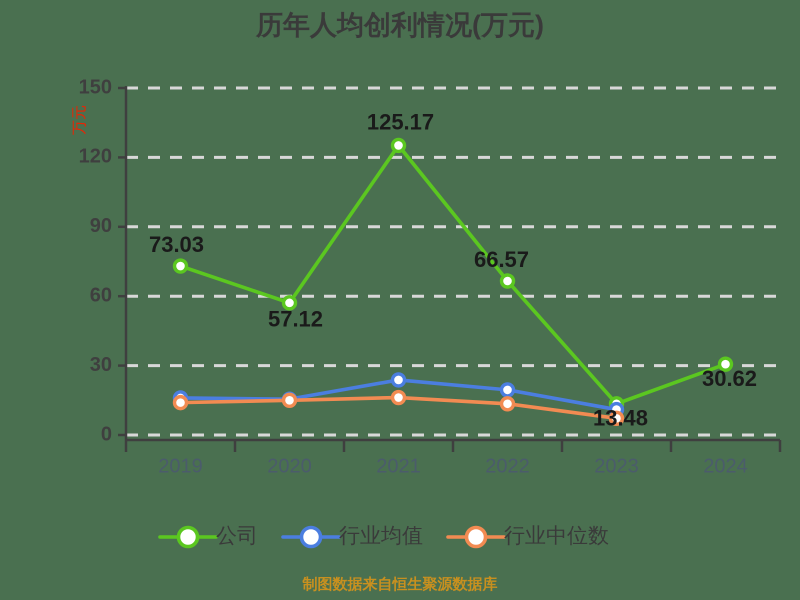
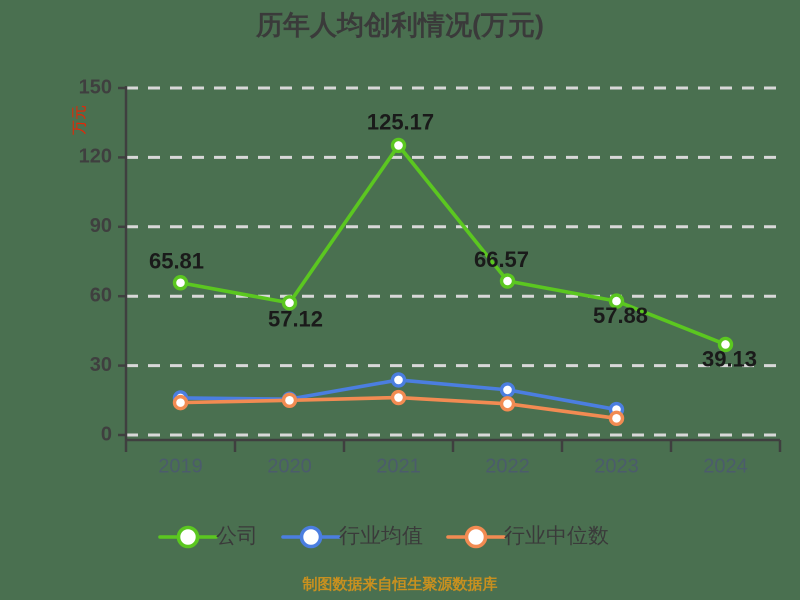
公司/2019: 73.03 -> 65.81
公司/2023: 13.48 -> 57.88
公司/2024: 30.62 -> 39.13
